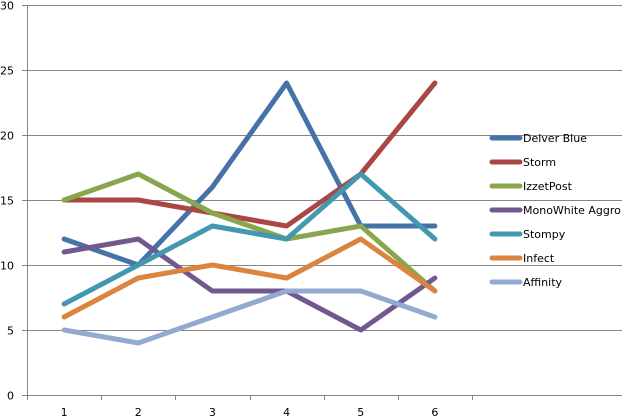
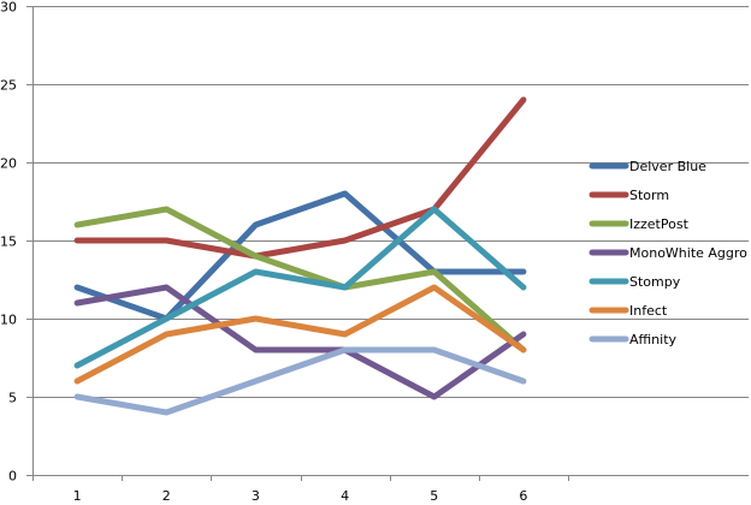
IzzetPost/1: 15 -> 16
Delver Blue/4: 24 -> 18
Storm/4: 13 -> 15
